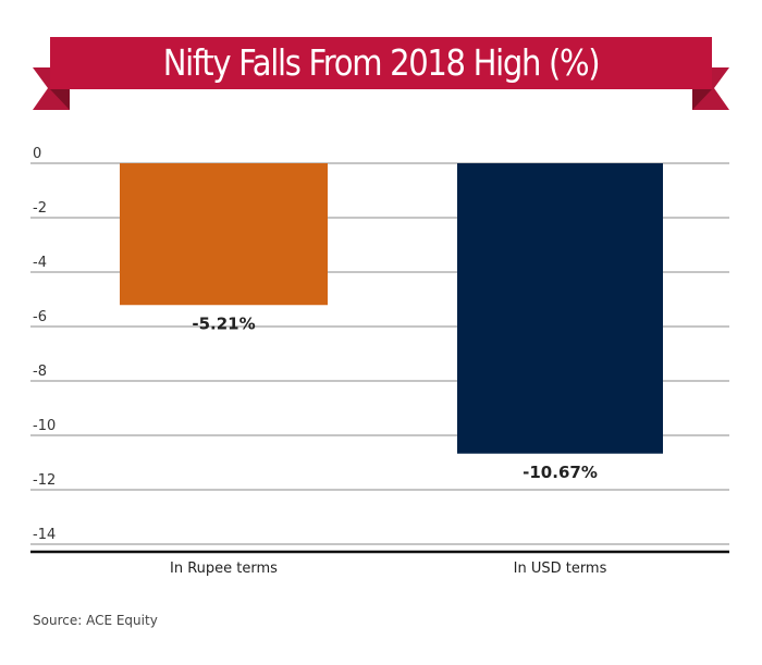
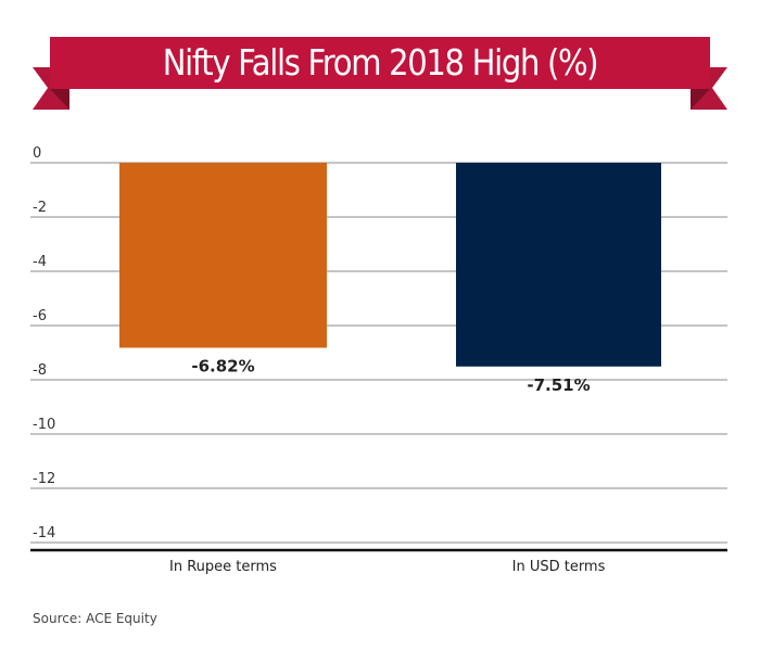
In Rupee terms: -5.21% -> -6.82%
In USD terms: -10.67% -> -7.51%
